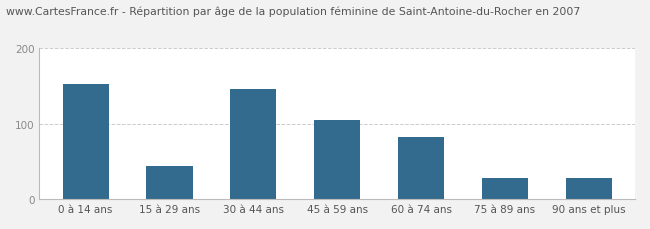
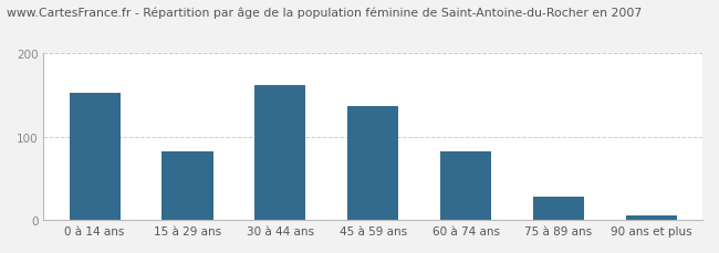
15 à 29 ans: 44 -> 82
30 à 44 ans: 146 -> 162
45 à 59 ans: 104 -> 137
90 ans et plus: 28 -> 5
